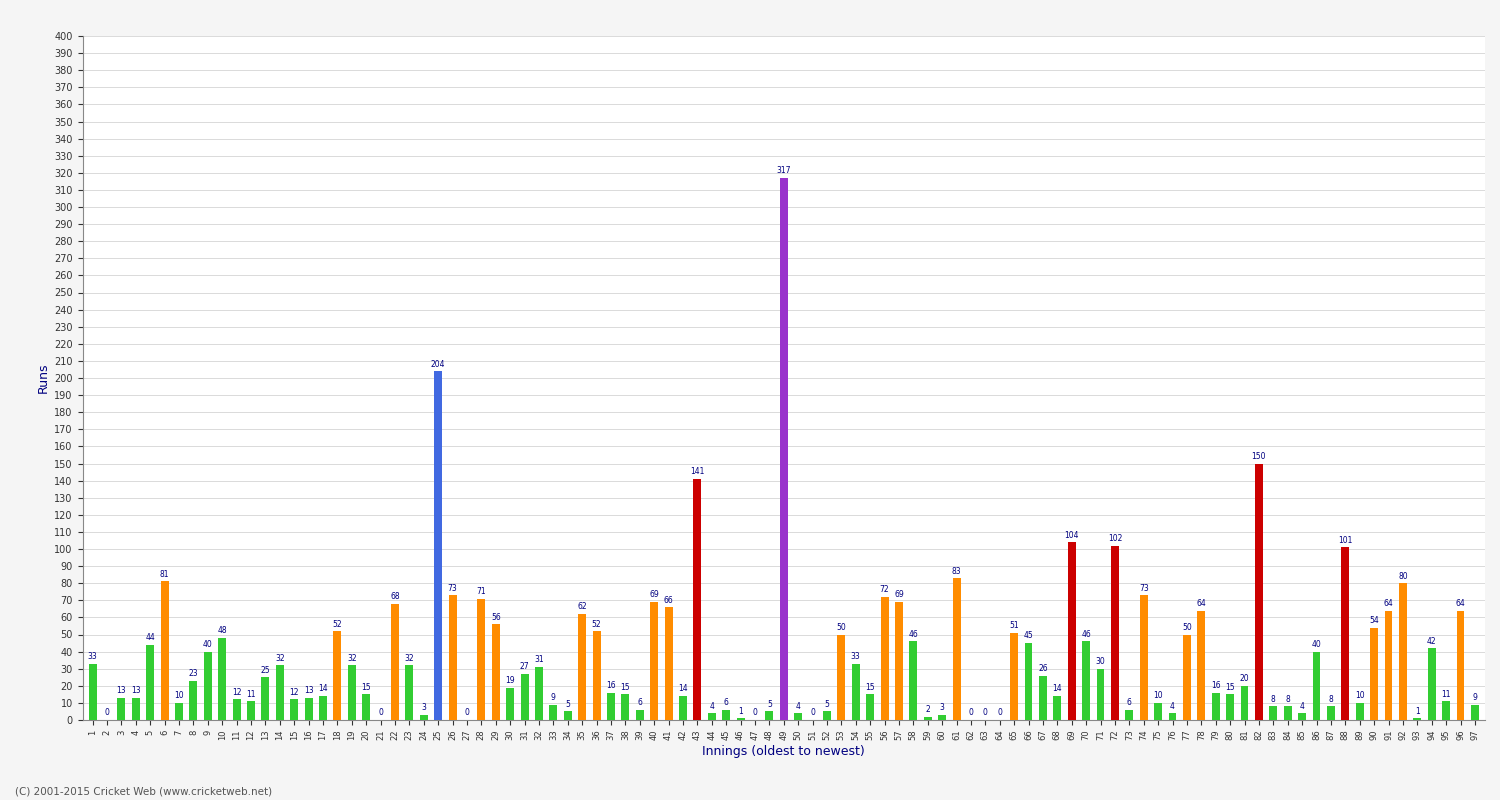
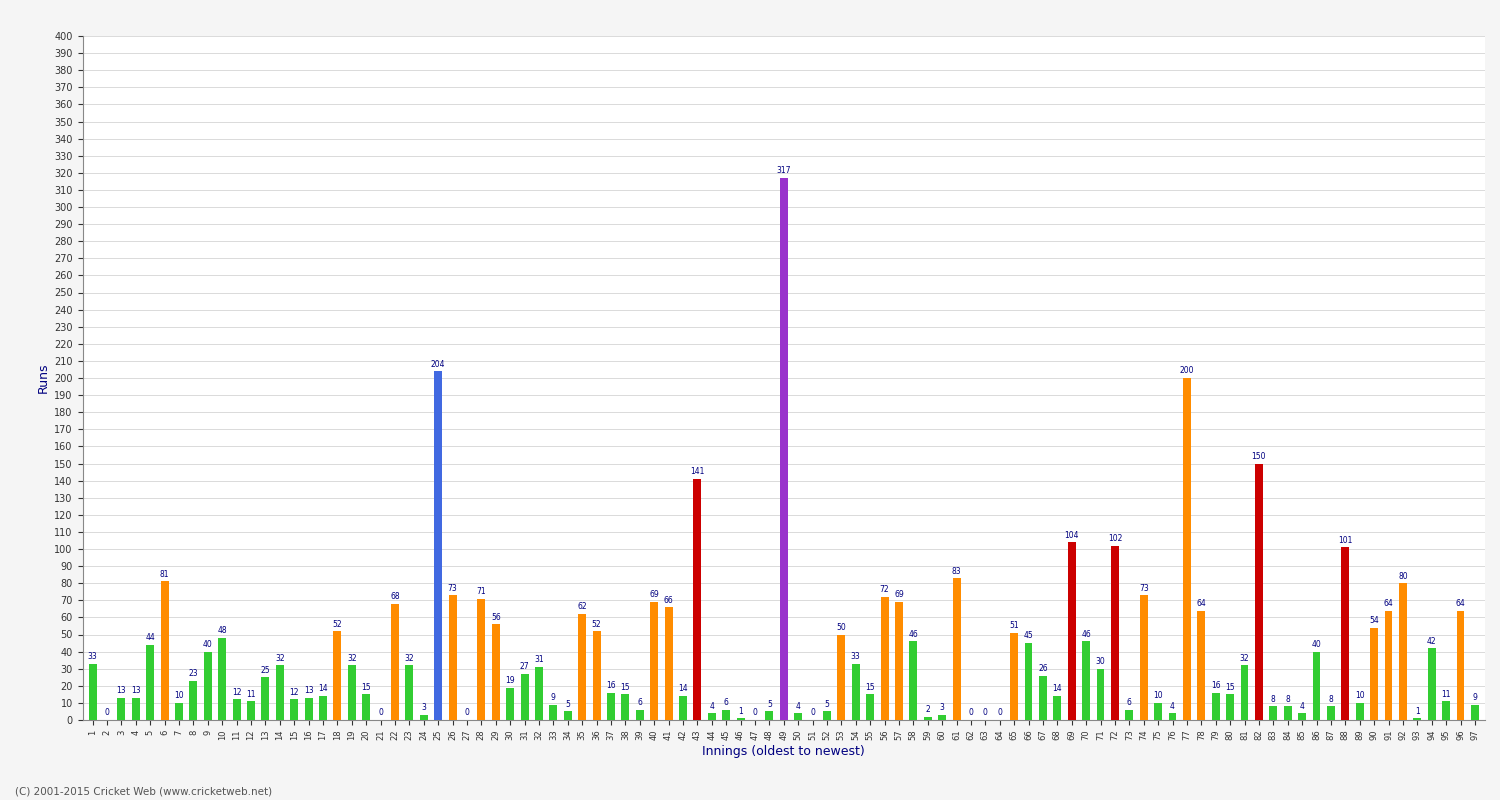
77: 50 -> 200
81: 20 -> 32
